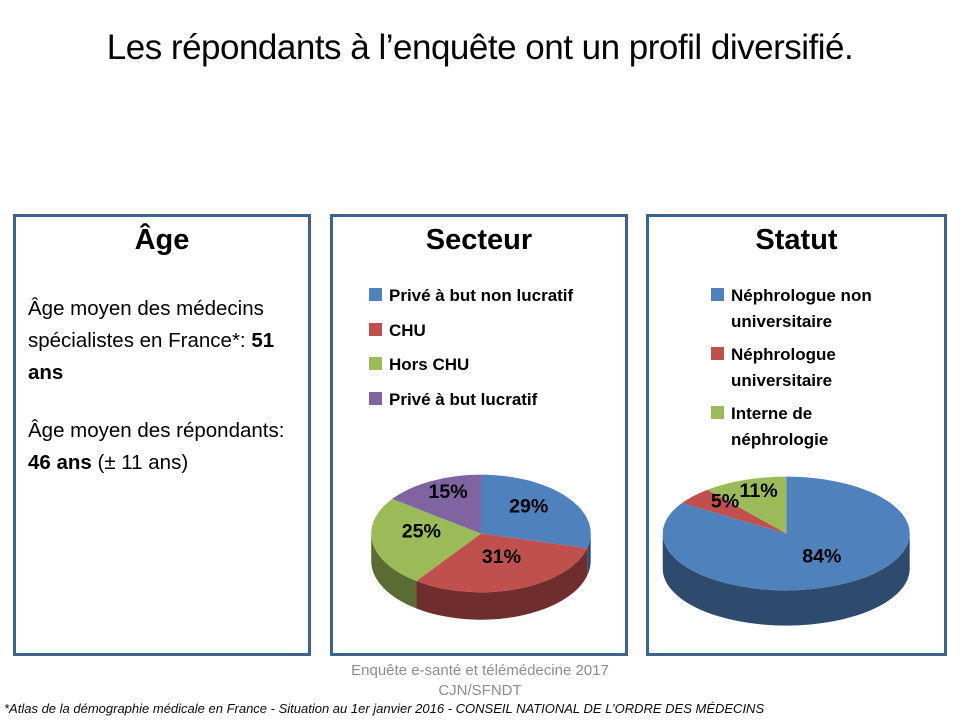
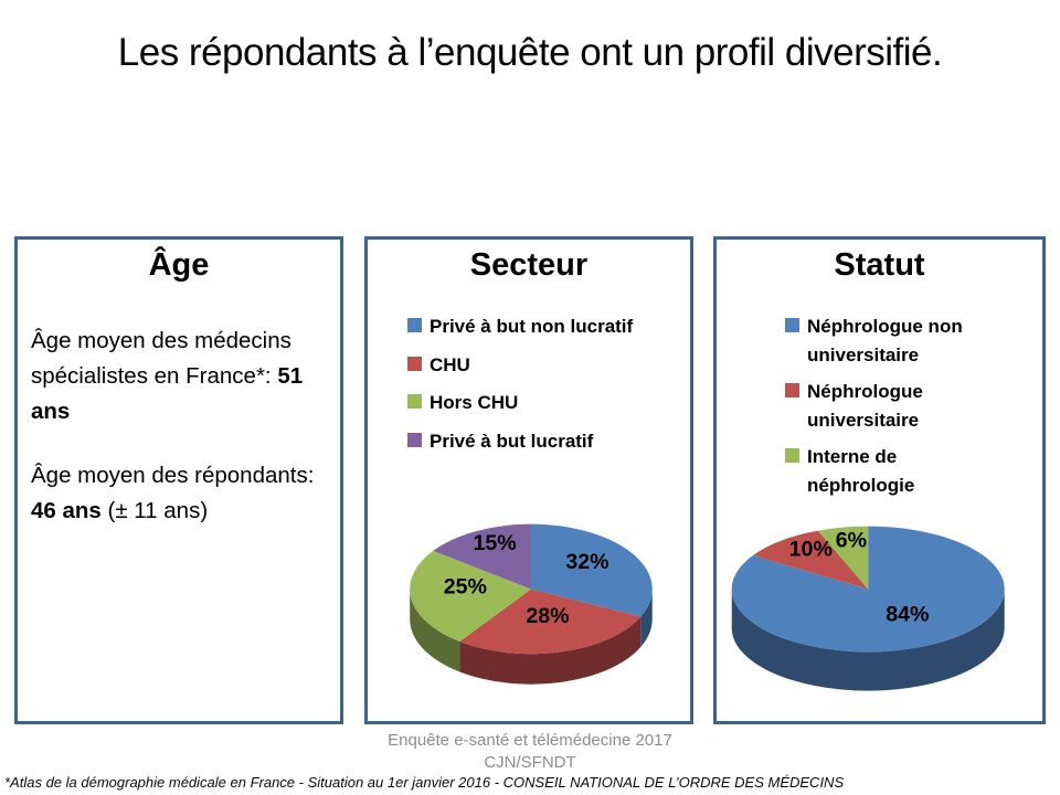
Secteur/Privé à but non lucratif: 29% -> 32%
Secteur/CHU: 31% -> 28%
Statut/Néphrologue universitaire: 5% -> 10%
Statut/Interne de néphrologie: 11% -> 6%
